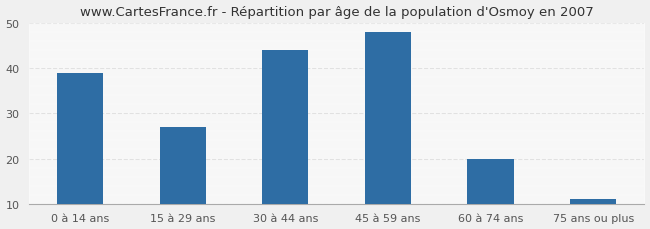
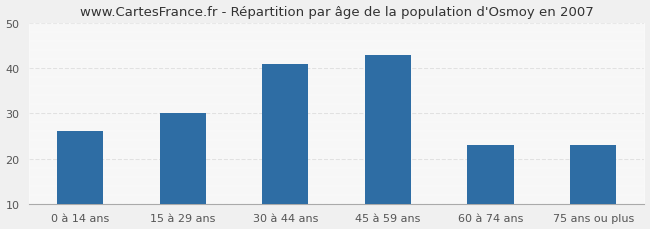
0 à 14 ans: 39 -> 26
15 à 29 ans: 27 -> 30
30 à 44 ans: 44 -> 41
45 à 59 ans: 48 -> 43
60 à 74 ans: 20 -> 23
75 ans ou plus: 11 -> 23
